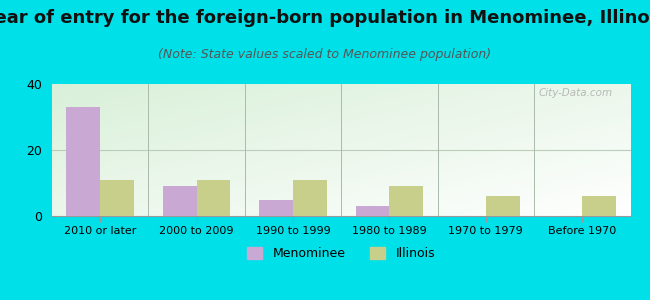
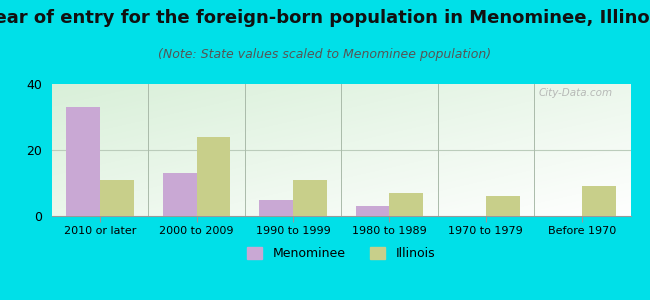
Menominee/2000 to 2009: 9 -> 13
Illinois/2000 to 2009: 11 -> 24
Illinois/1980 to 1989: 9 -> 7
Illinois/Before 1970: 6 -> 9
